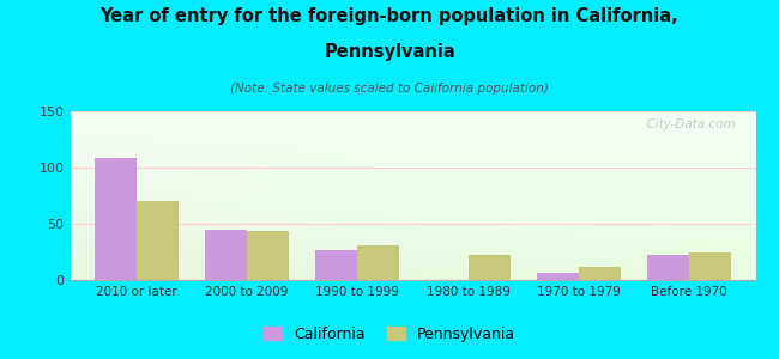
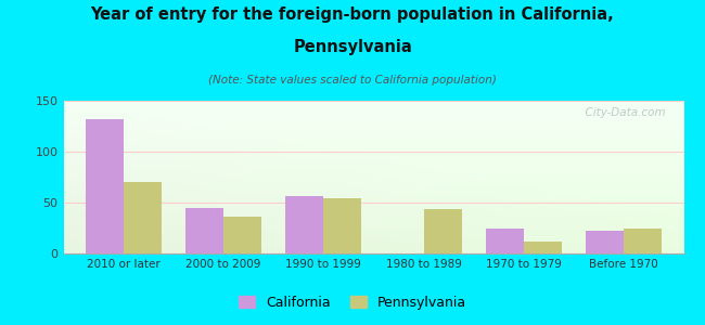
California/2010 or later: 108 -> 132
Pennsylvania/2000 to 2009: 44 -> 36
California/1990 to 1999: 27 -> 56
Pennsylvania/1990 to 1999: 31 -> 54
Pennsylvania/1980 to 1989: 22 -> 44
California/1970 to 1979: 6 -> 24
